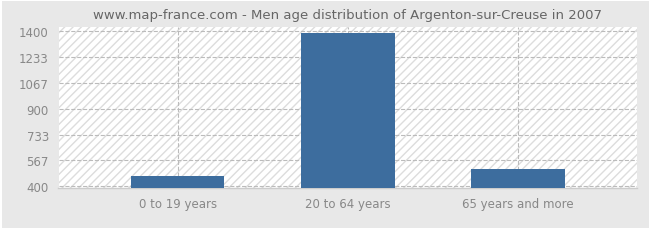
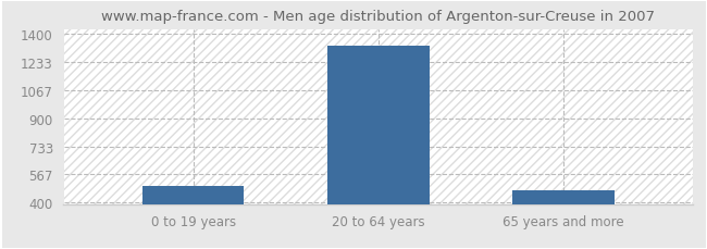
0 to 19 years: 460 -> 500
20 to 64 years: 1390 -> 1330
65 years and more: 510 -> 470
